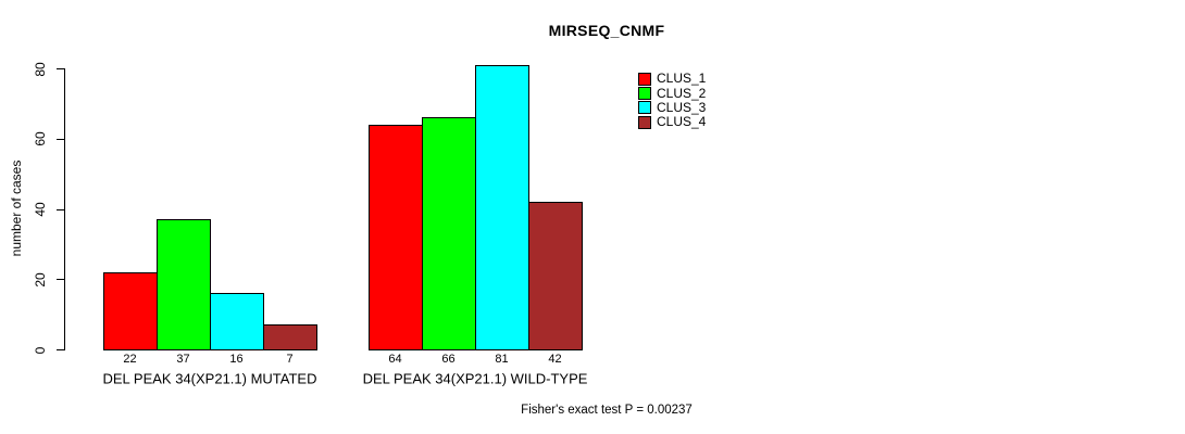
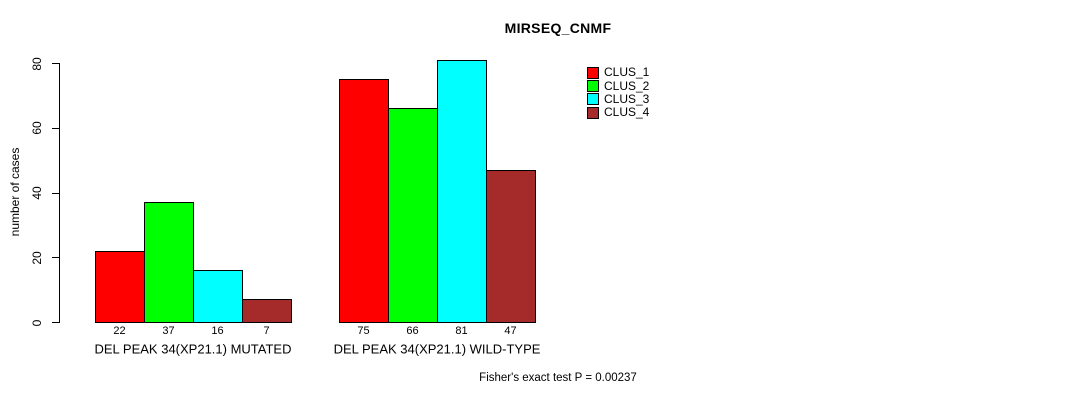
CLUS_1/DEL PEAK 34(XP21.1) WILD-TYPE: 64 -> 75
CLUS_4/DEL PEAK 34(XP21.1) WILD-TYPE: 42 -> 47
